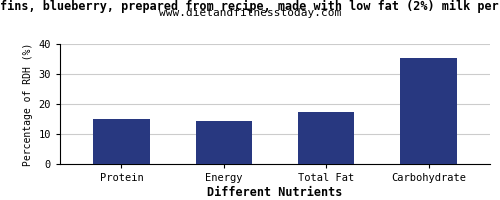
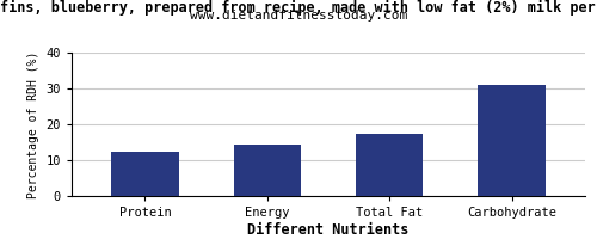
Protein: 15.0 -> 12.2
Carbohydrate: 35.5 -> 31.1
